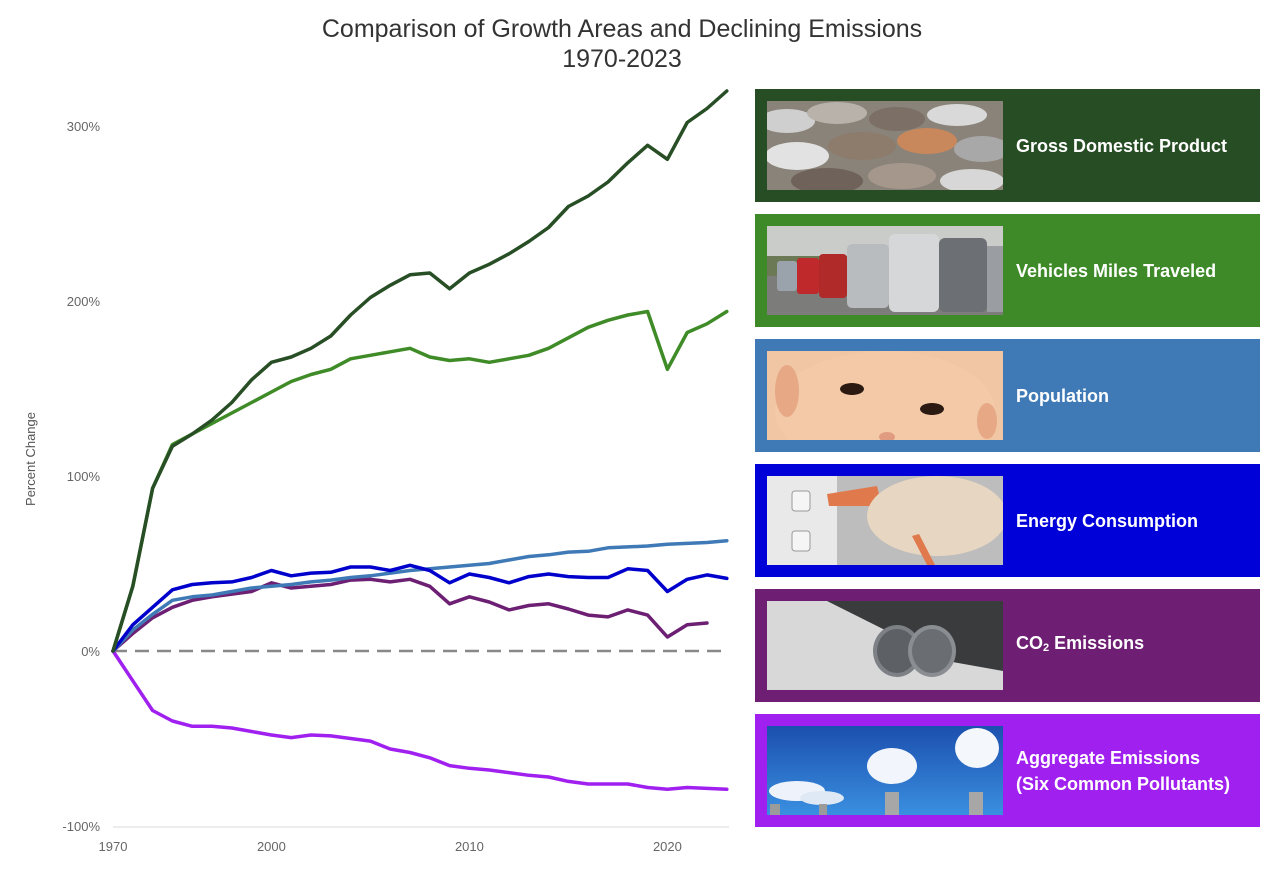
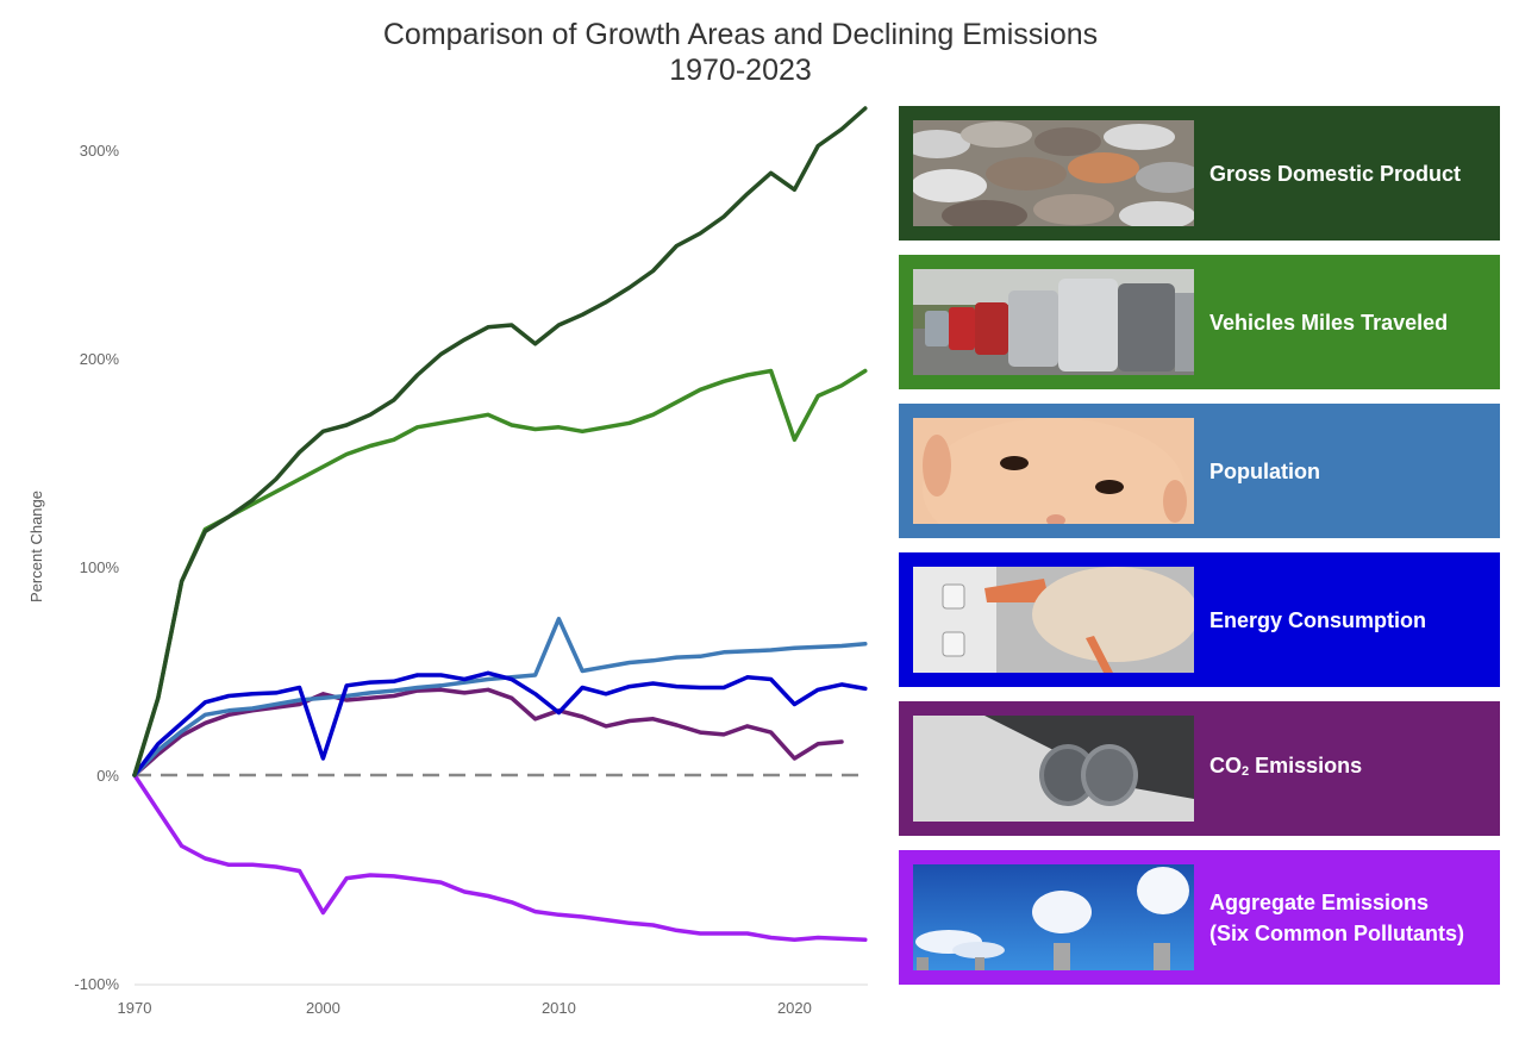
Energy Consumption/2000: 46% -> 8%
Aggregate Emissions (Six Common Pollutants)/2000: -48% -> -66%
Population/2010: 49% -> 75%
Energy Consumption/2010: 44% -> 30%
